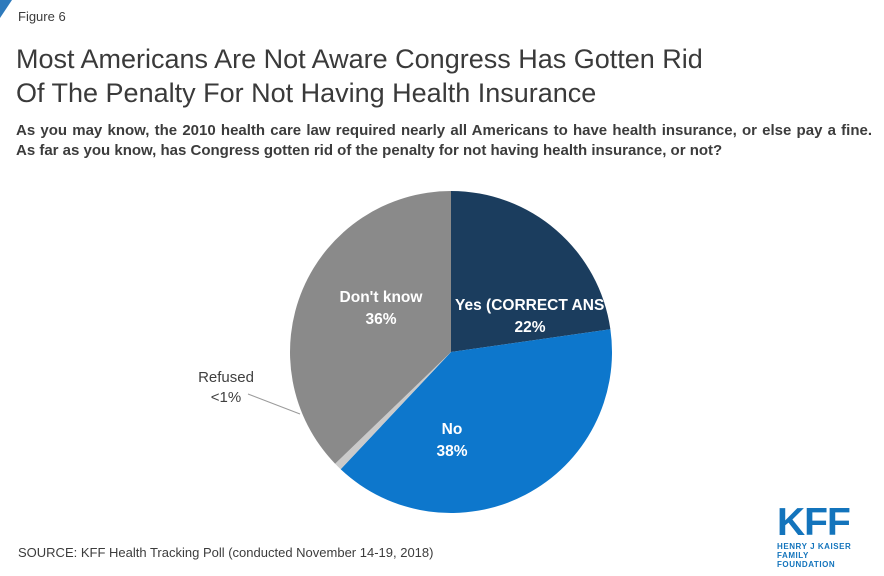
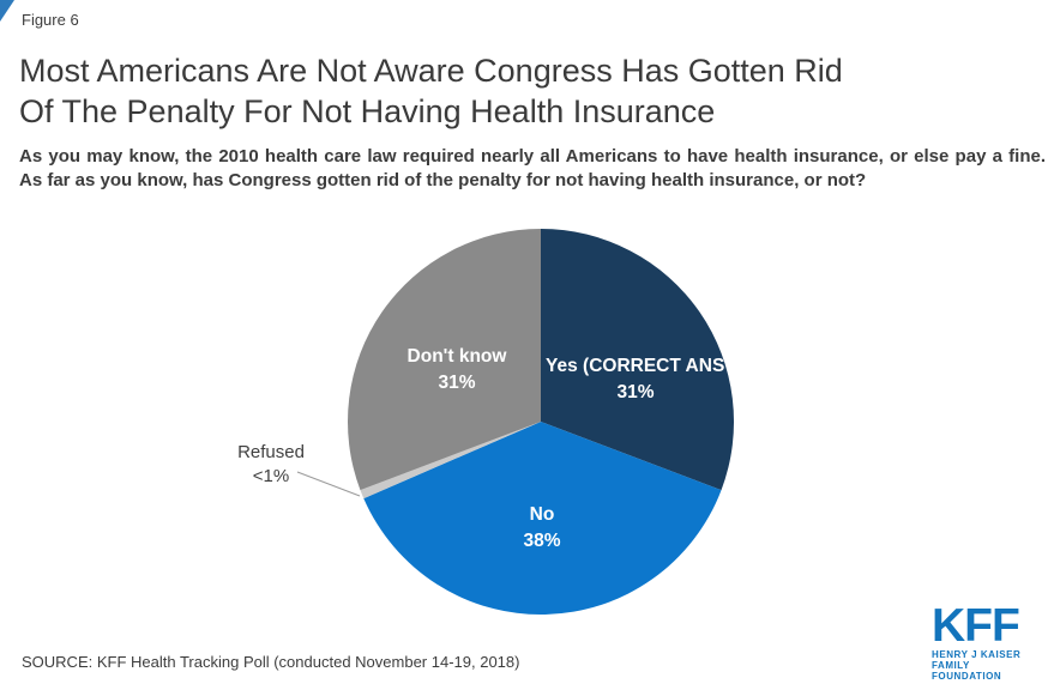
Yes (CORRECT ANSWER): 22% -> 31%
Don't know: 36% -> 31%
